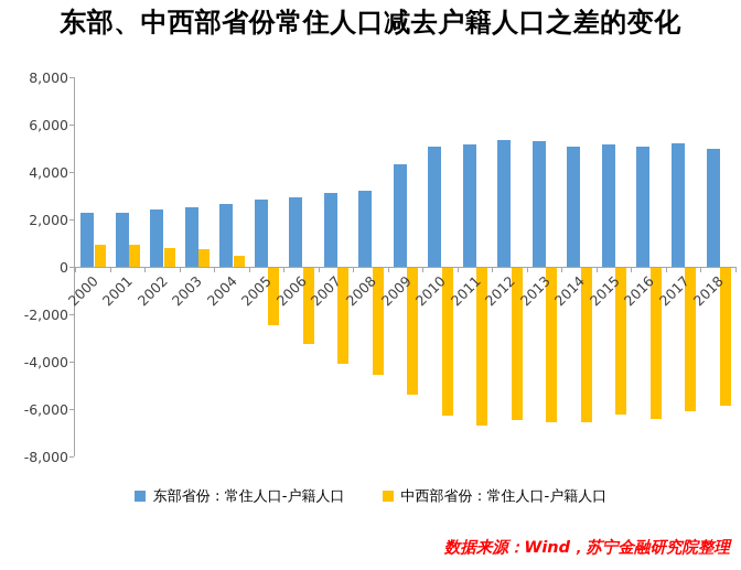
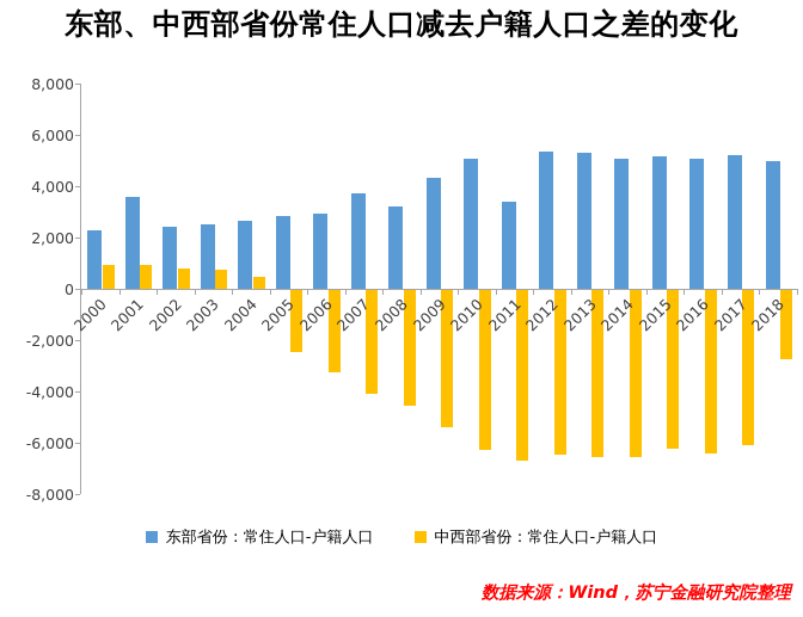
东部省份：常住人口-户籍人口/2001: 2300 -> 3600
东部省份：常住人口-户籍人口/2007: 3100 -> 3700
东部省份：常住人口-户籍人口/2011: 5200 -> 3400
中西部省份：常住人口-户籍人口/2018: -5800 -> -2700
